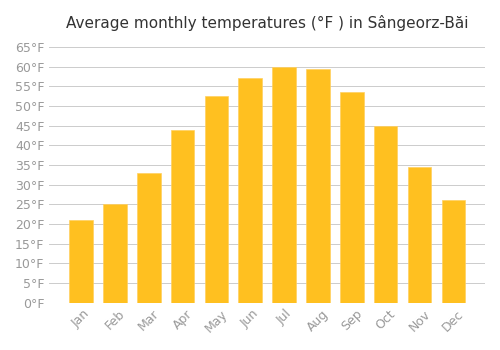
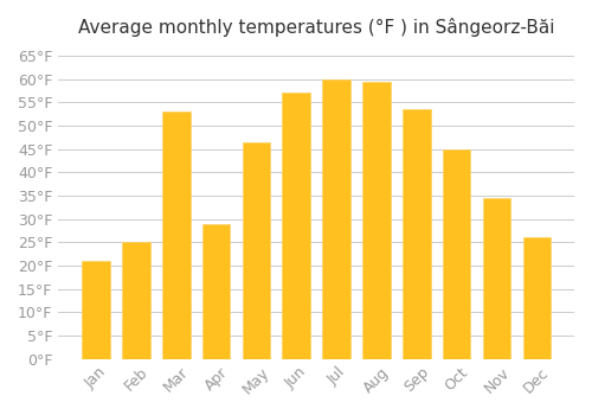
Mar: 33.0°F -> 53.0°F
Apr: 44.0°F -> 29.0°F
May: 52.5°F -> 46.5°F
